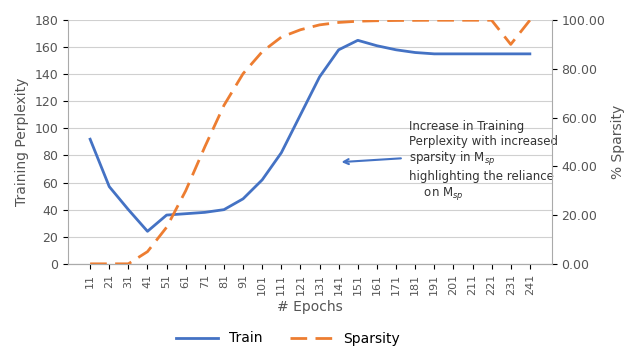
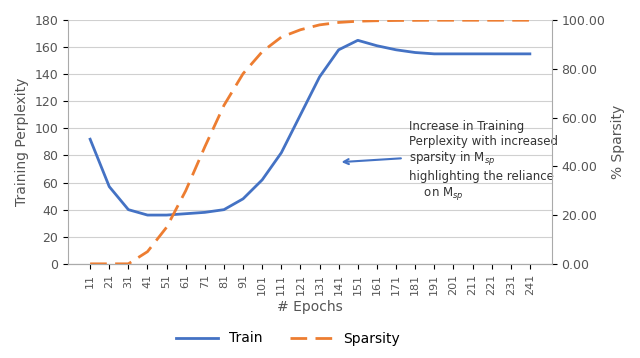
Train/41: 24 -> 36
Sparsity/231: 90.0 -> 99.9
